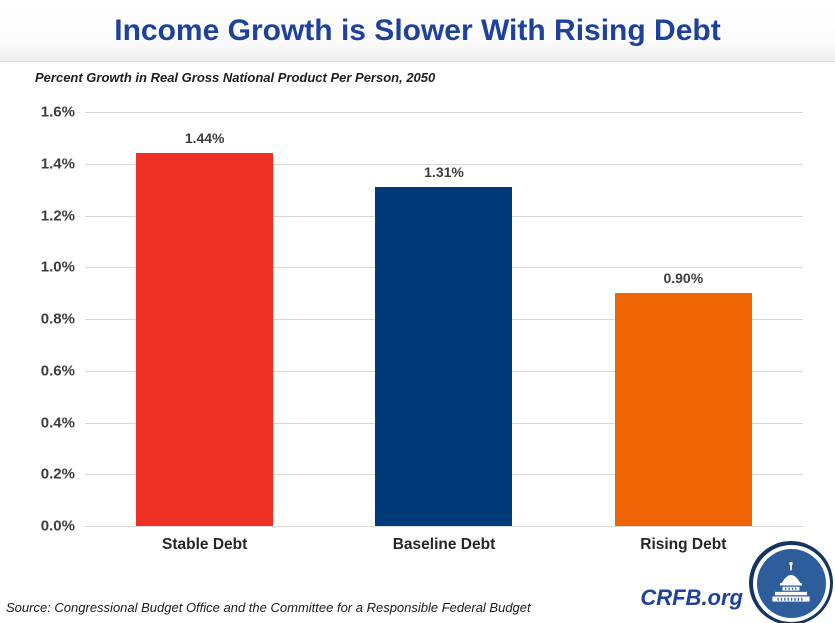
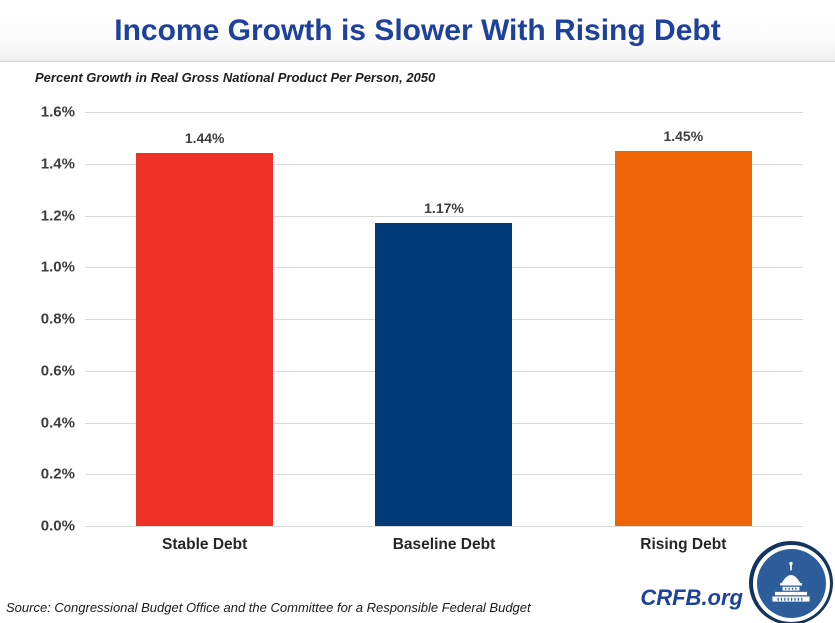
Baseline Debt: 1.31% -> 1.17%
Rising Debt: 0.90% -> 1.45%
